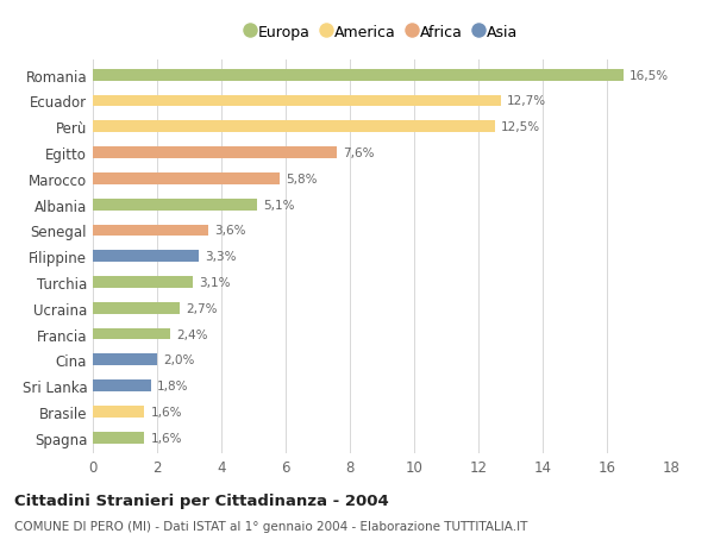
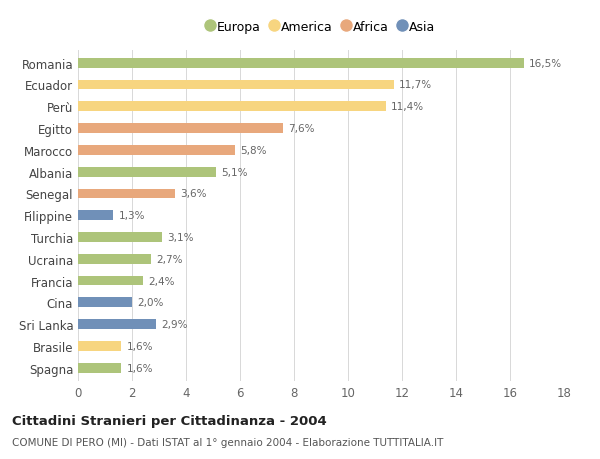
Ecuador: 12,7% -> 11,7%
Perù: 12,5% -> 11,4%
Filippine: 3,3% -> 1,3%
Sri Lanka: 1,8% -> 2,9%
